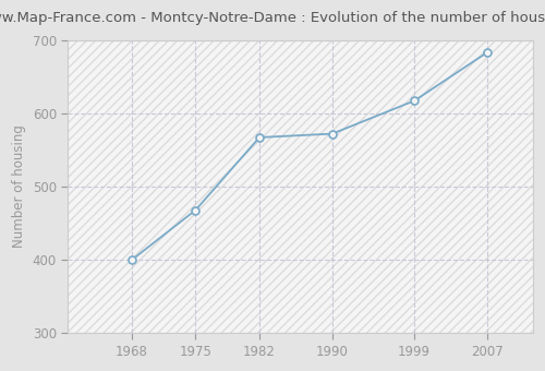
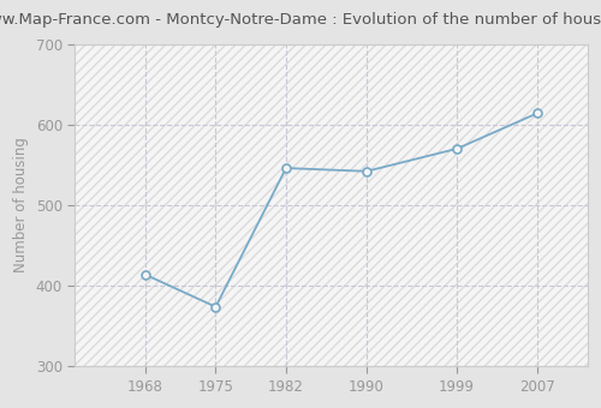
1968: 400 -> 414
1975: 468 -> 374
1982: 567 -> 546
1990: 572 -> 542
1999: 617 -> 570
2007: 683 -> 614
